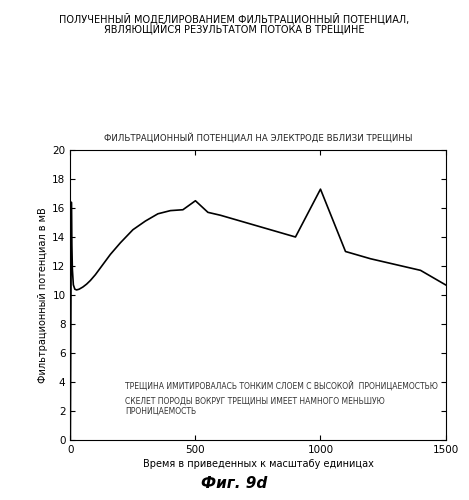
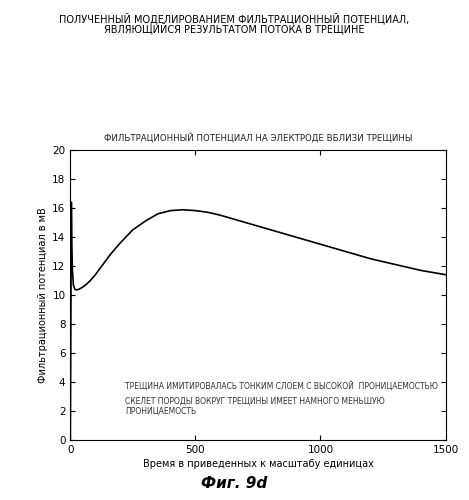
500: 16.5 -> 15.8
1000: 17.3 -> 13.5
1500: 10.7 -> 11.4
